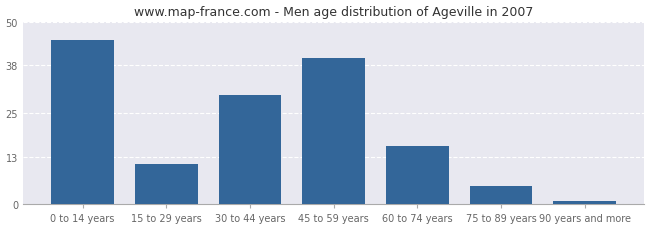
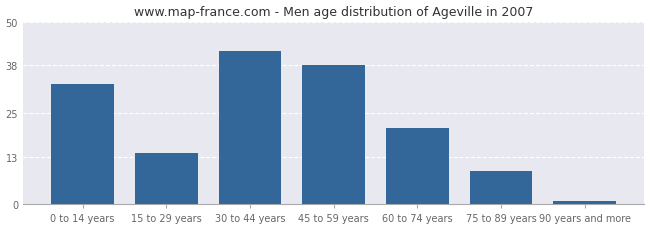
0 to 14 years: 45 -> 33
15 to 29 years: 11 -> 14
30 to 44 years: 30 -> 42
45 to 59 years: 40 -> 38
60 to 74 years: 16 -> 21
75 to 89 years: 5 -> 9
